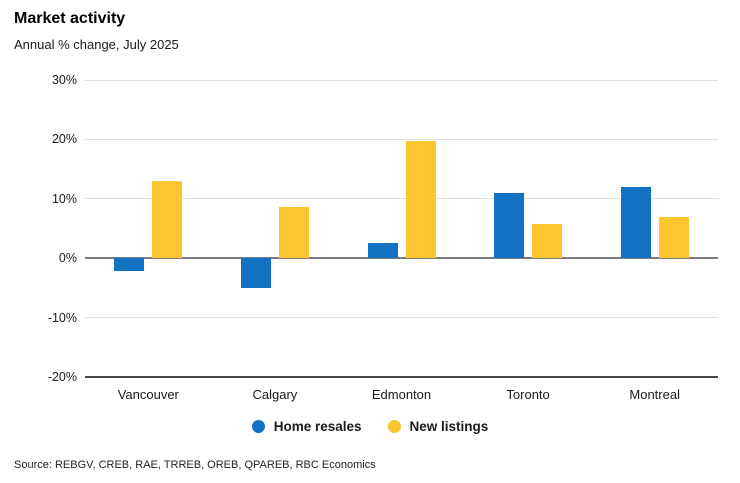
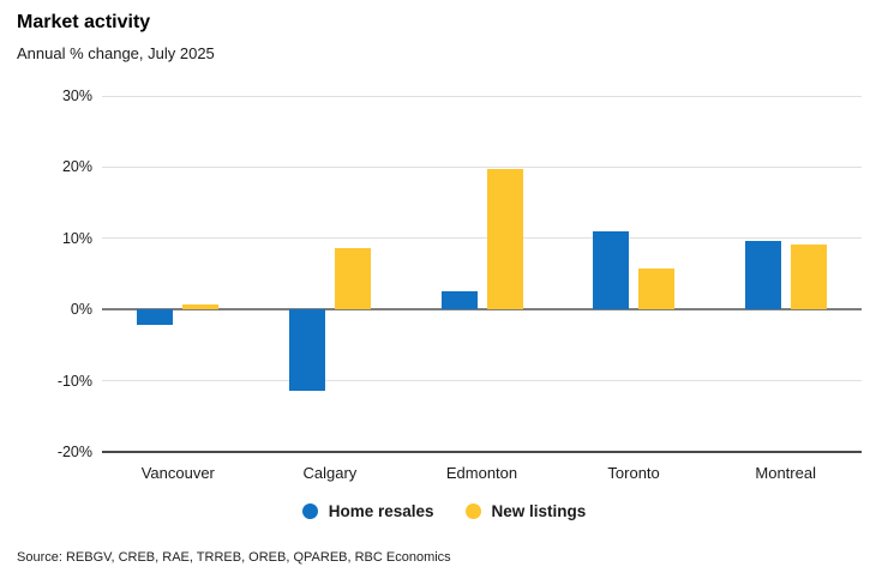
New listings/Vancouver: 13% -> 1%
Home resales/Calgary: -5% -> -12%
Home resales/Montreal: 12% -> 10%
New listings/Montreal: 7% -> 9%
